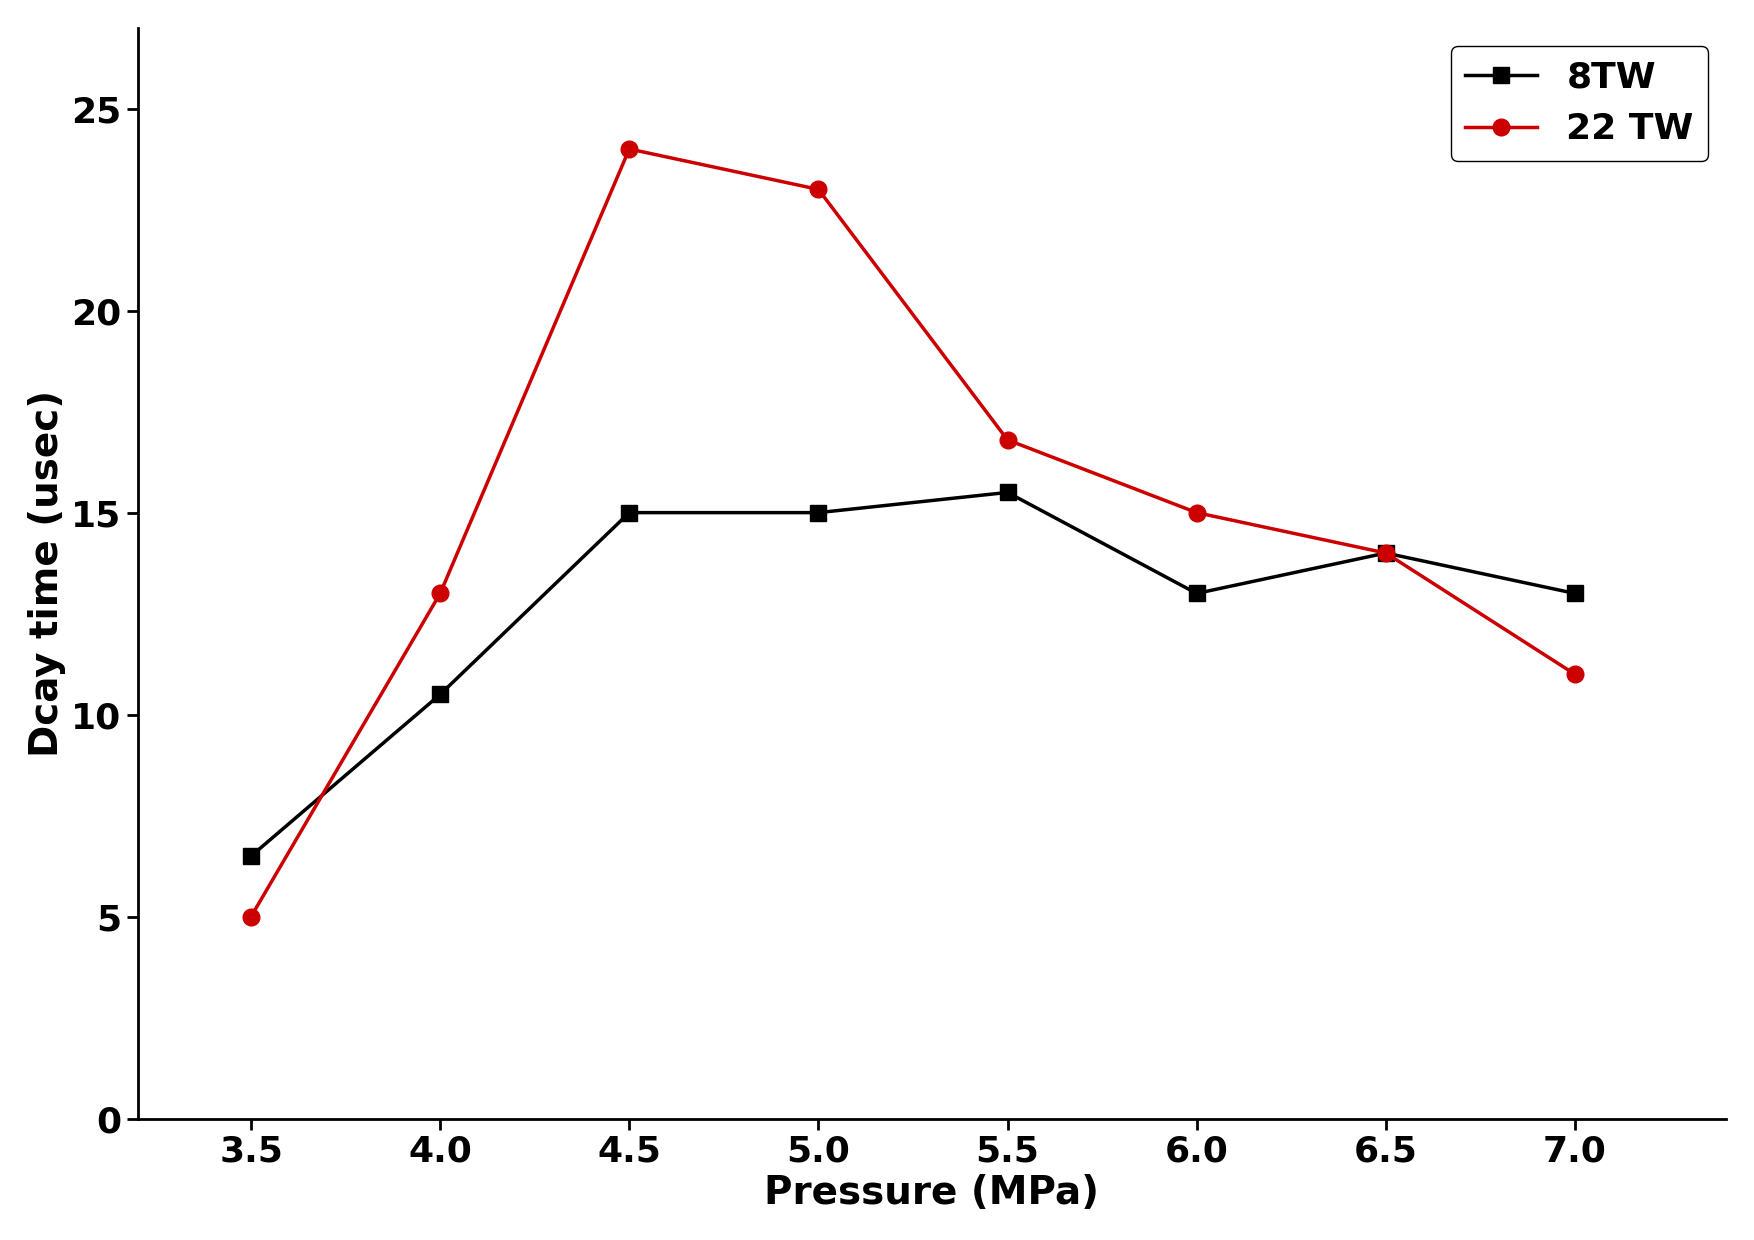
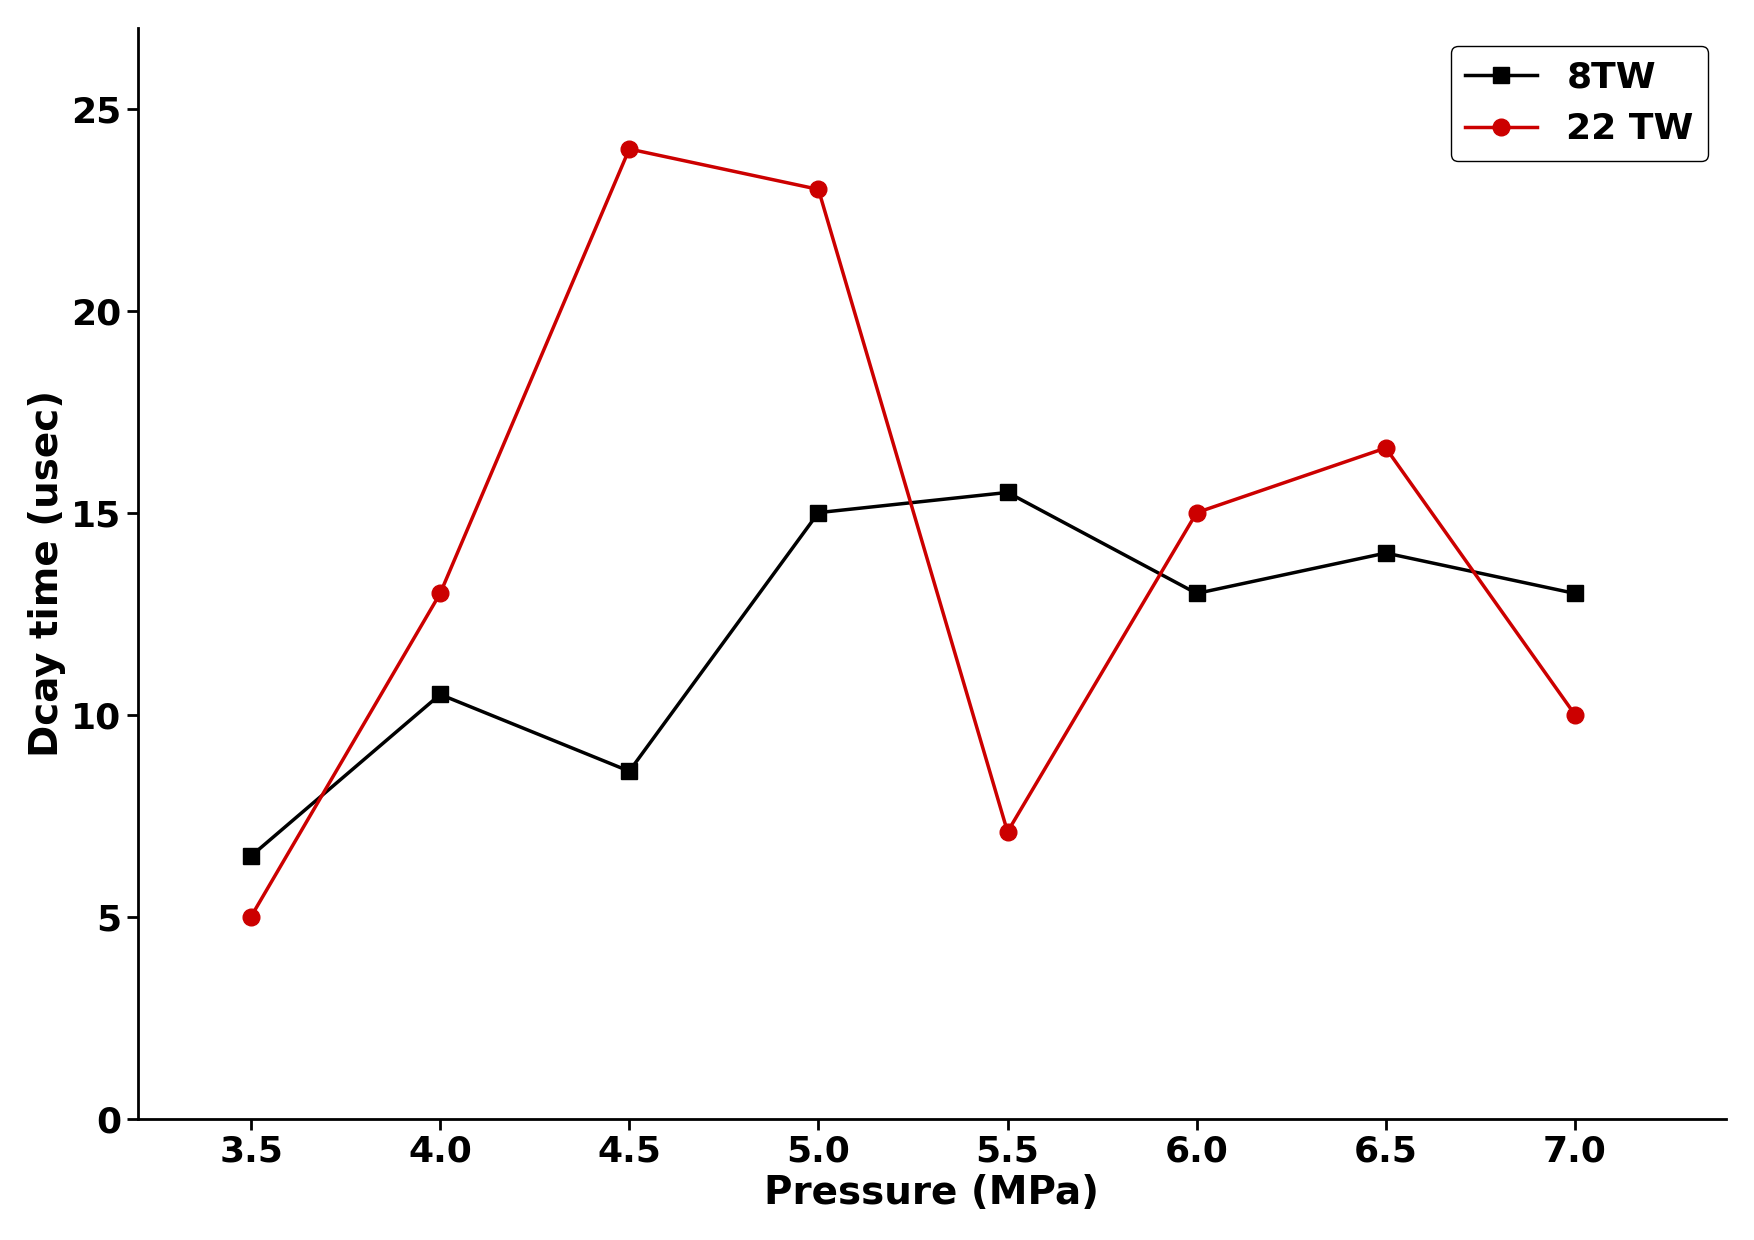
8TW/4.5: 15.0 -> 8.6
22 TW/5.5: 16.8 -> 7.1
22 TW/6.5: 14.0 -> 16.6
22 TW/7.0: 11.0 -> 10.0
